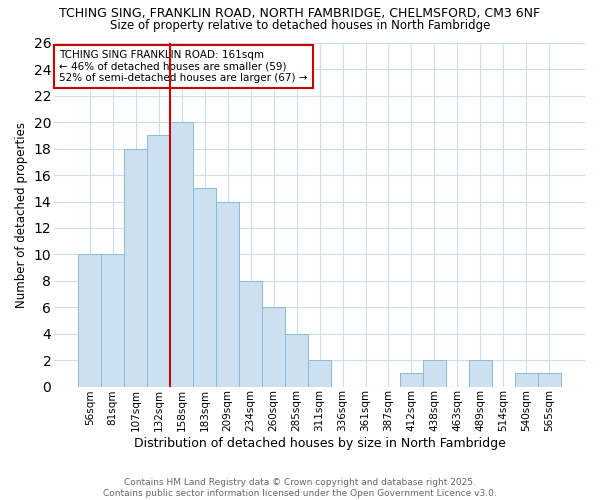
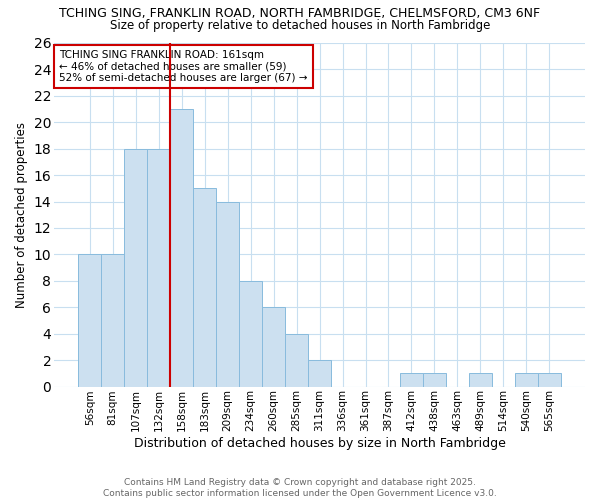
132sqm: 19 -> 18
158sqm: 20 -> 21
438sqm: 2 -> 1
489sqm: 2 -> 1
